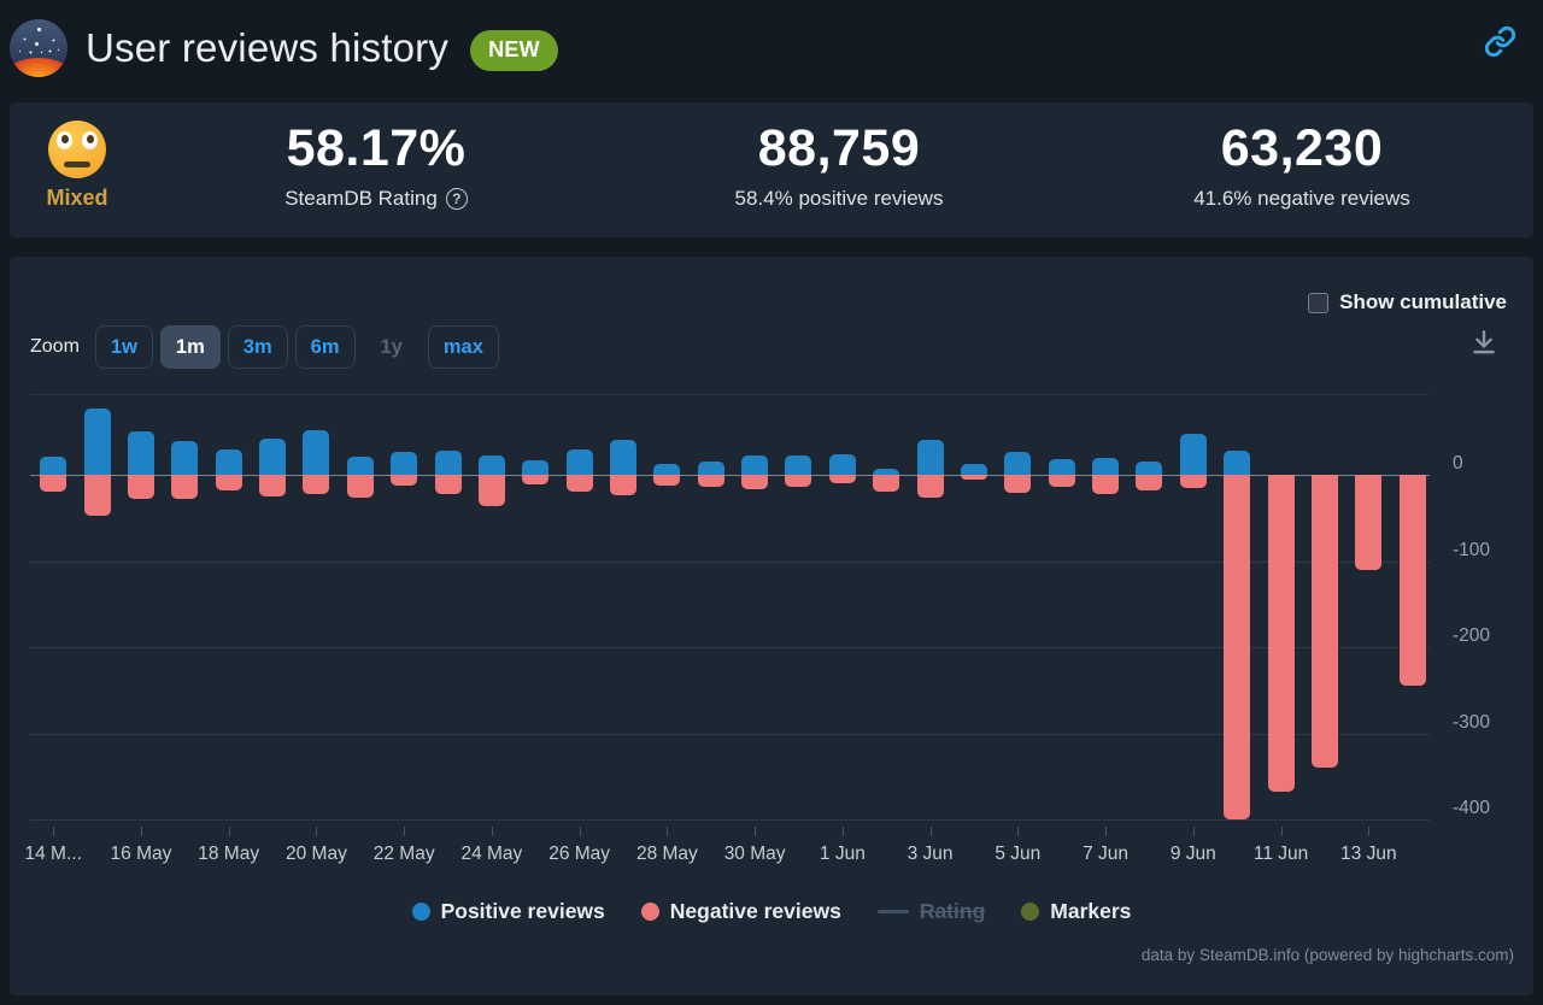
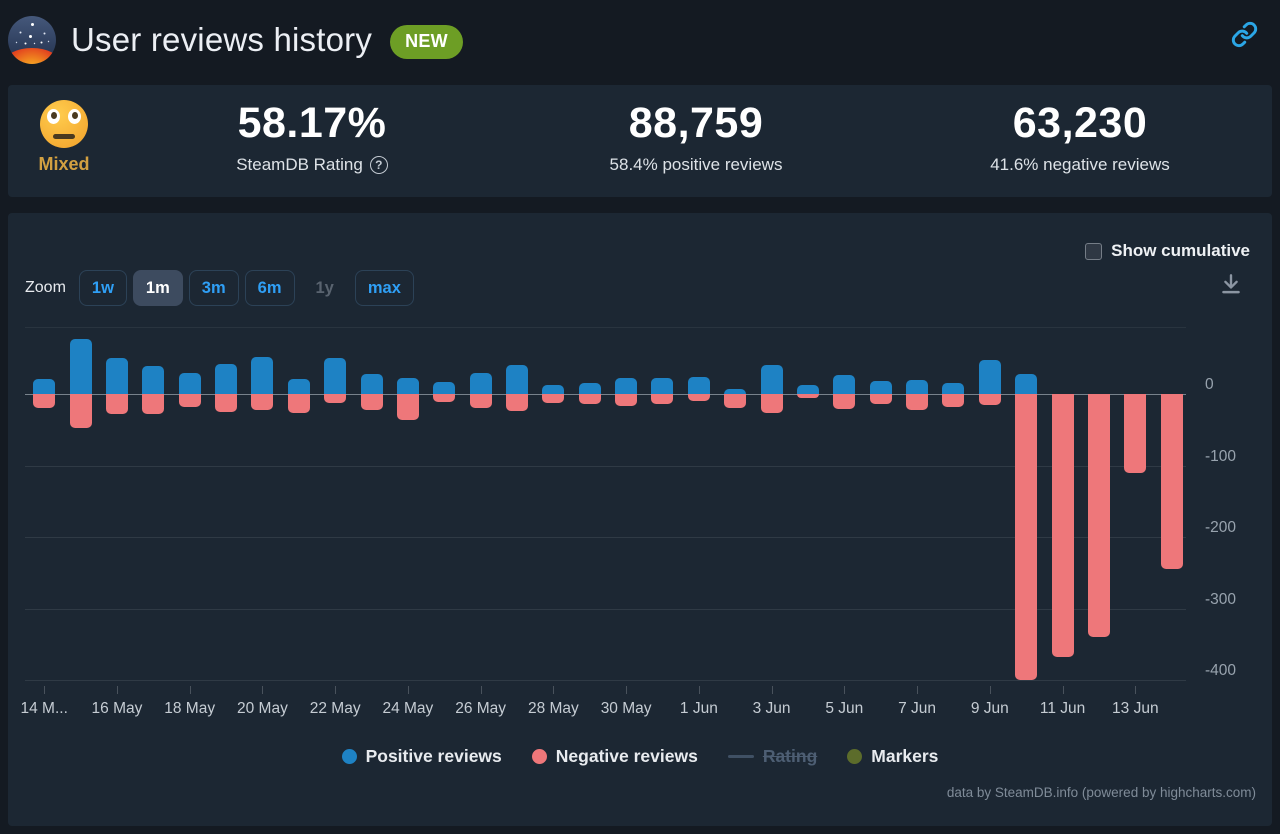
Positive reviews/22 May: 30 -> 50
